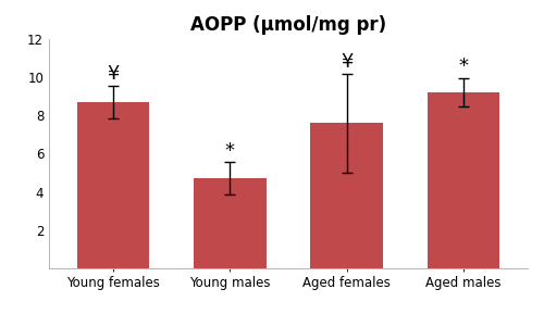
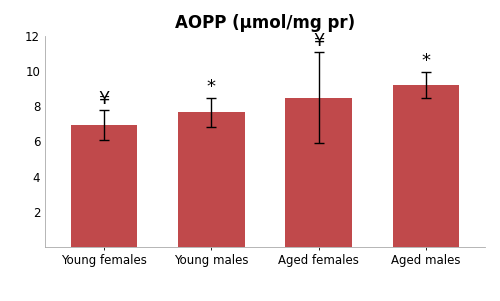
Young females: 8.7 -> 7.0
Young males: 4.7 -> 7.7
Aged females: 7.6 -> 8.5
